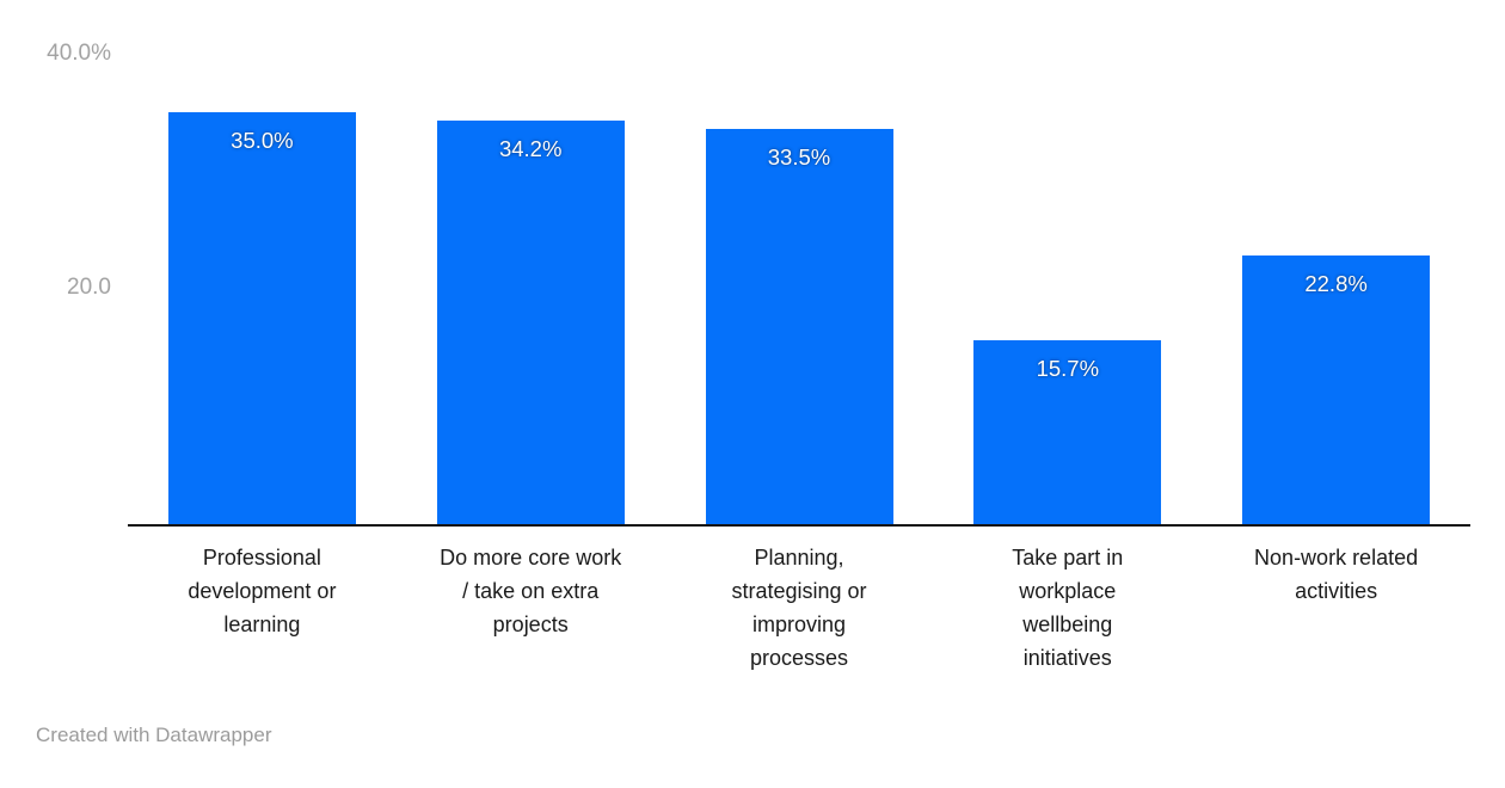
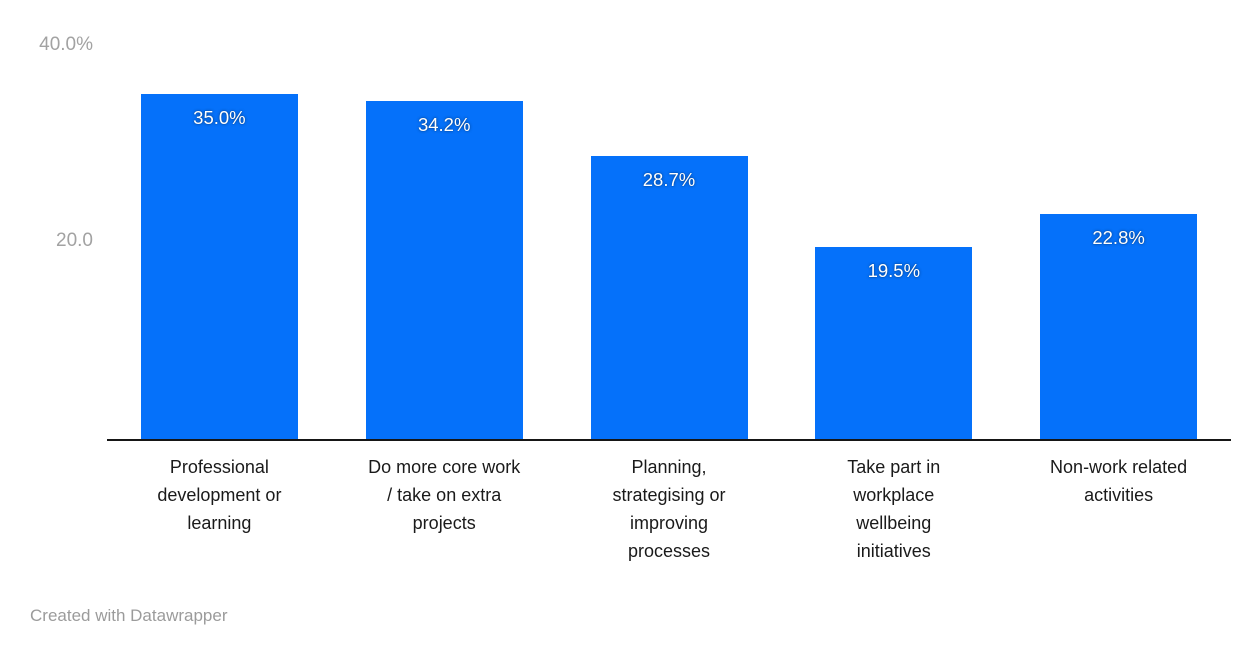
Planning, strategising or improving processes: 33.5% -> 28.7%
Take part in workplace wellbeing initiatives: 15.7% -> 19.5%
